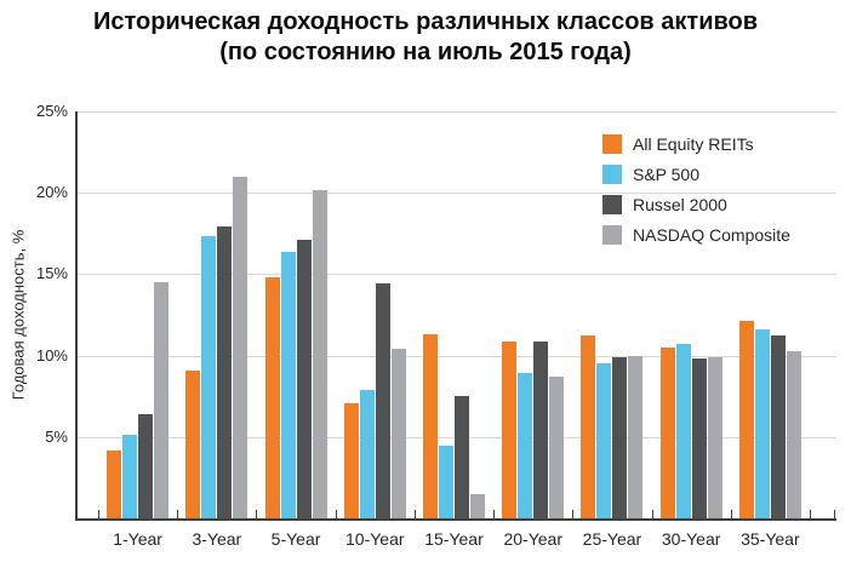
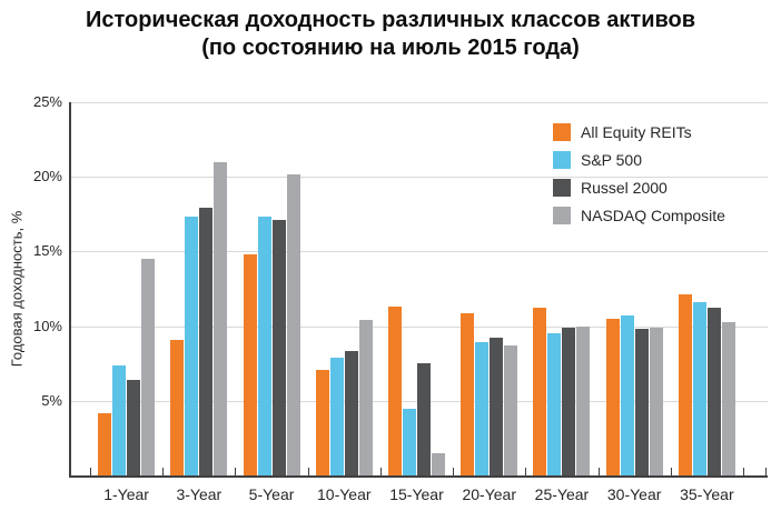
S&P 500/1-Year: 5.1% -> 7.4%
S&P 500/5-Year: 16.4% -> 17.3%
Russel 2000/10-Year: 14.4% -> 8.3%
Russel 2000/20-Year: 10.9% -> 9.2%
